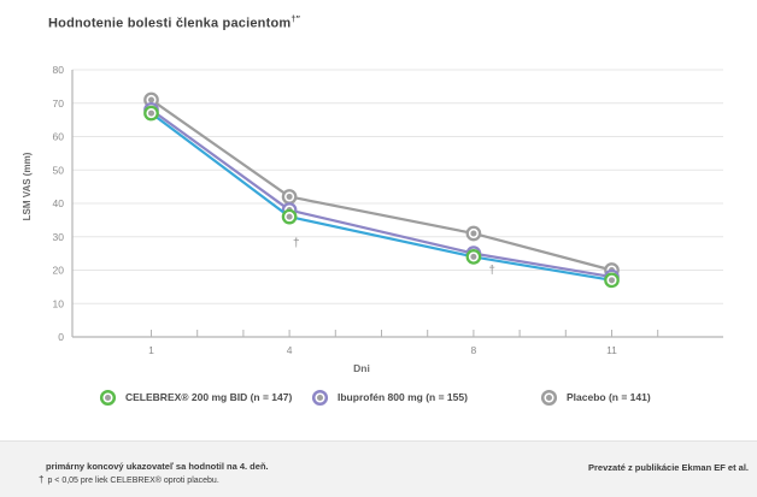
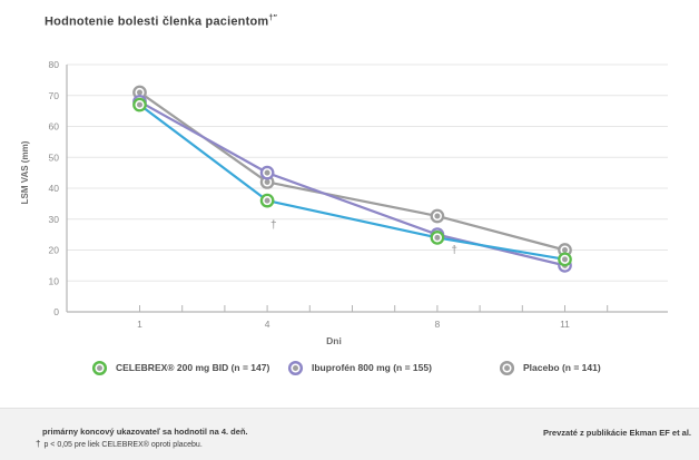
Ibuprofén 800 mg (n = 155)/4: 38 -> 45
Ibuprofén 800 mg (n = 155)/11: 18 -> 15
